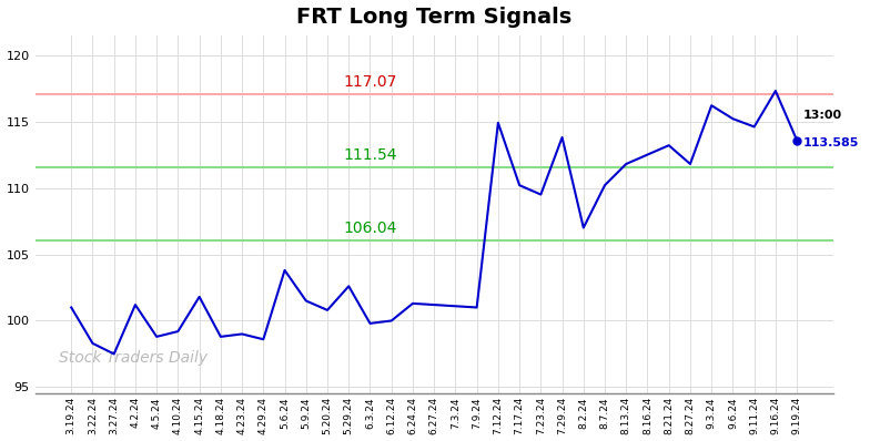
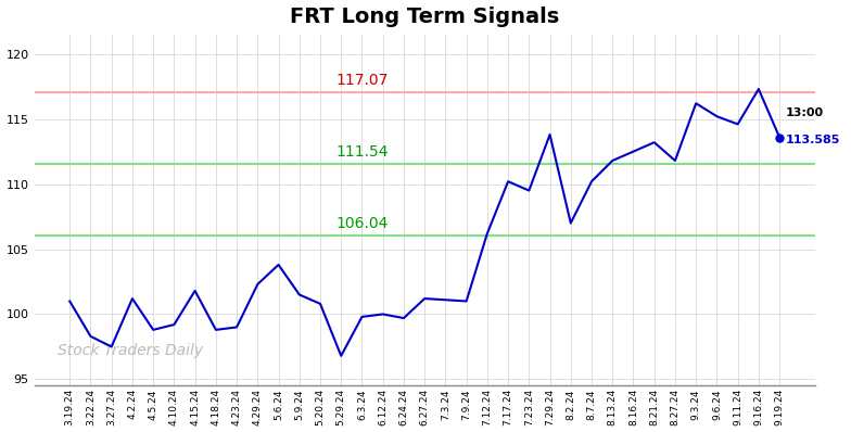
4.29.24: 98.6 -> 102.3
5.29.24: 102.6 -> 96.8
6.24.24: 101.3 -> 99.7
7.12.24: 114.9 -> 106.2
